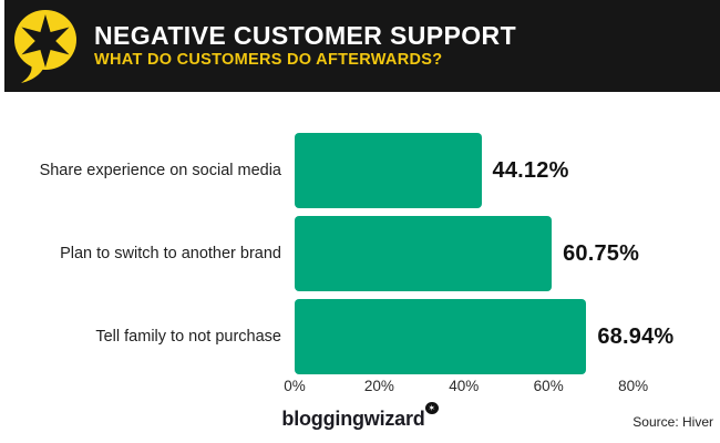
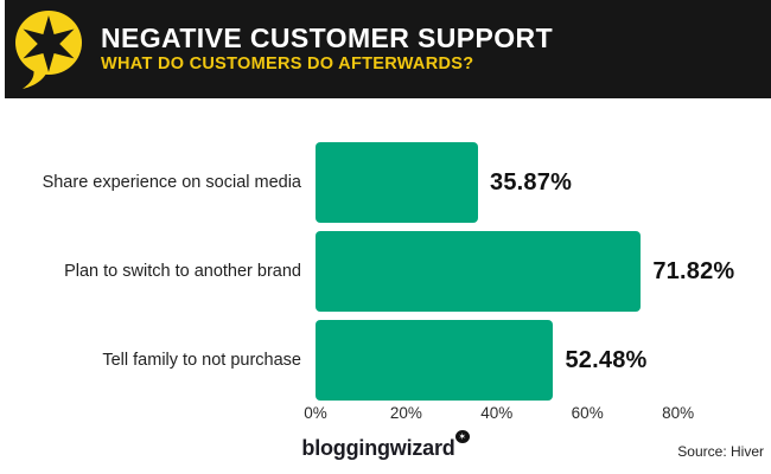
Share experience on social media: 44.12% -> 35.87%
Plan to switch to another brand: 60.75% -> 71.82%
Tell family to not purchase: 68.94% -> 52.48%
